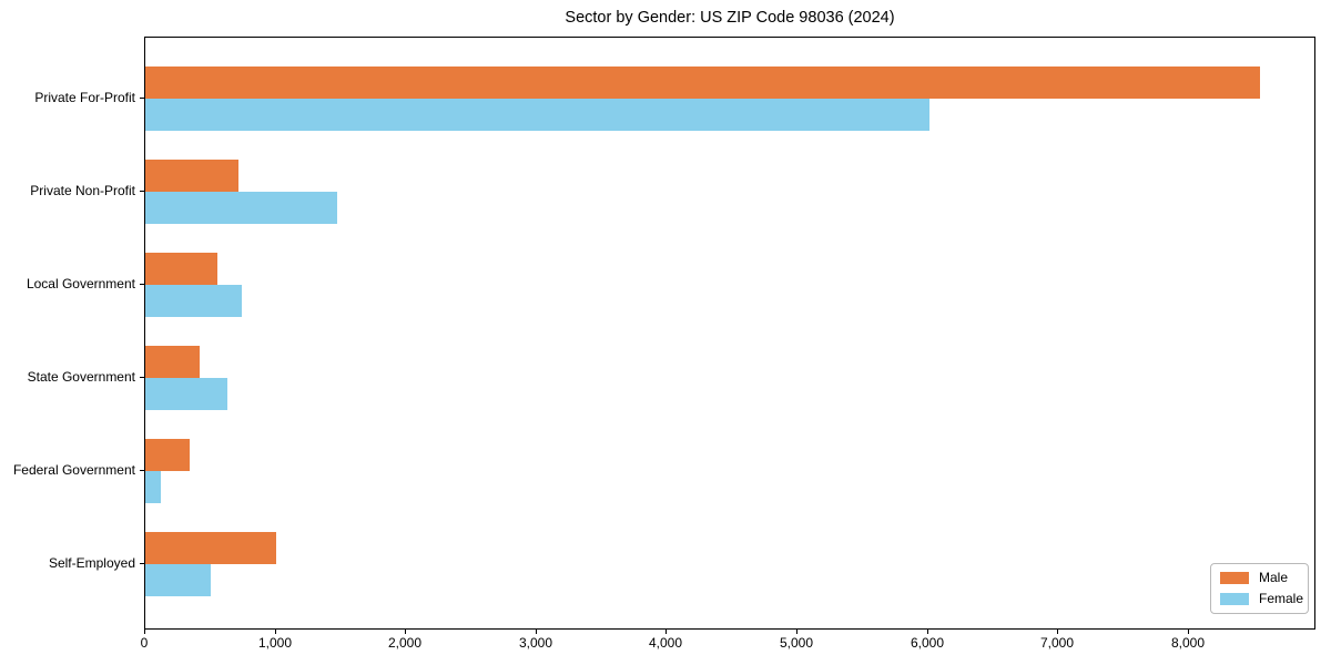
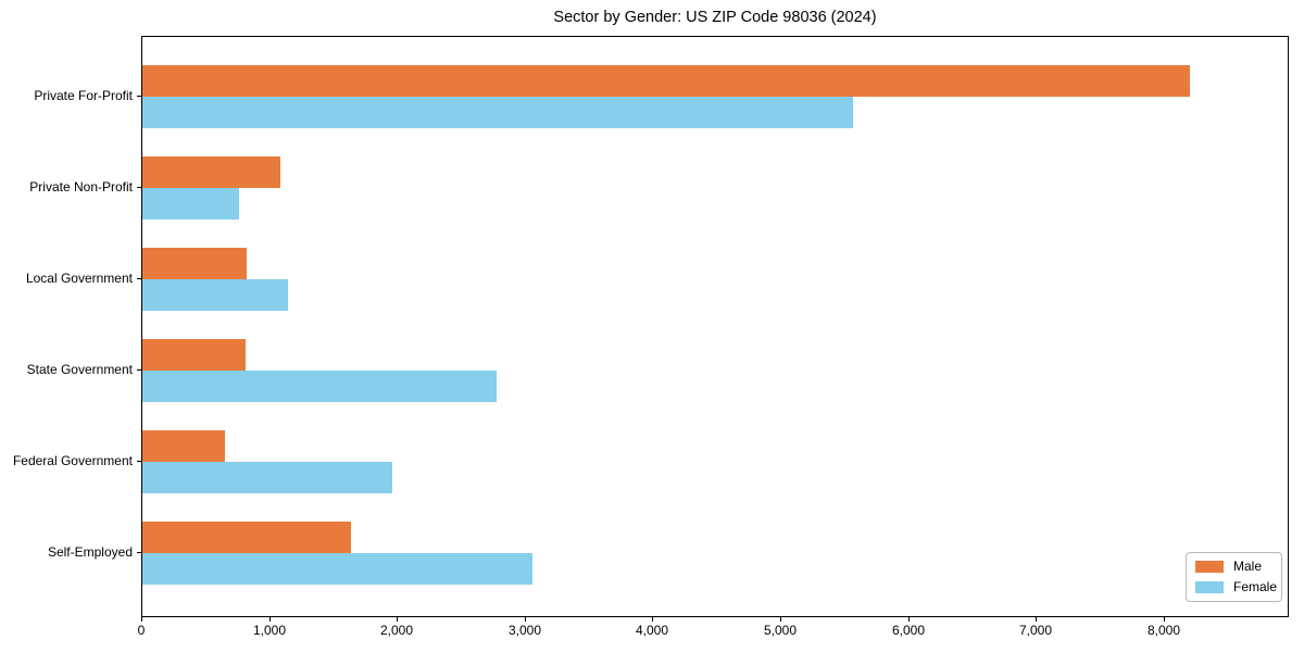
Male/Private For-Profit: 8550 -> 8200
Female/Private For-Profit: 6010 -> 5560
Male/Private Non-Profit: 720 -> 1080
Female/Private Non-Profit: 1470 -> 760
Male/Local Government: 550 -> 820
Female/Local Government: 740 -> 1140
Male/State Government: 420 -> 810
Female/State Government: 630 -> 2770
Male/Federal Government: 340 -> 650
Female/Federal Government: 120 -> 1960
Male/Self-Employed: 1000 -> 1630
Female/Self-Employed: 500 -> 3050
